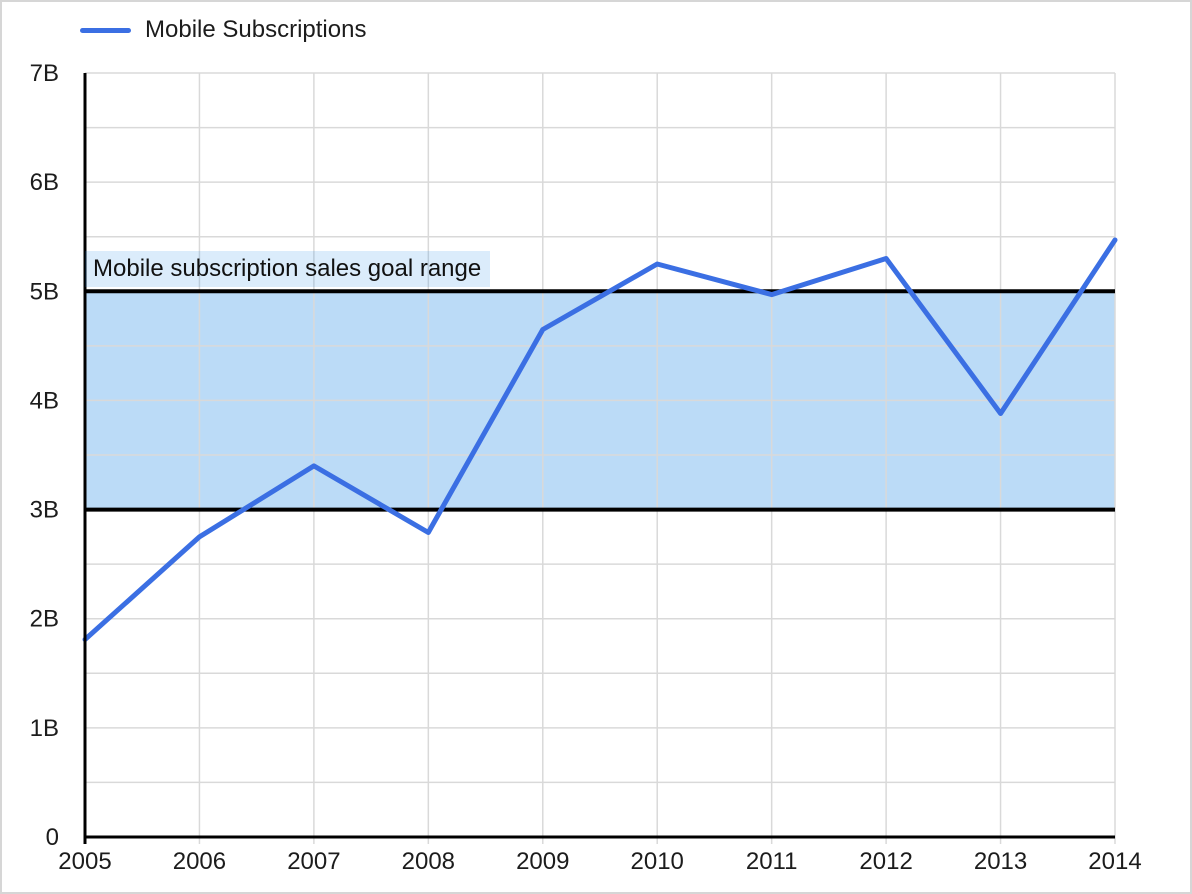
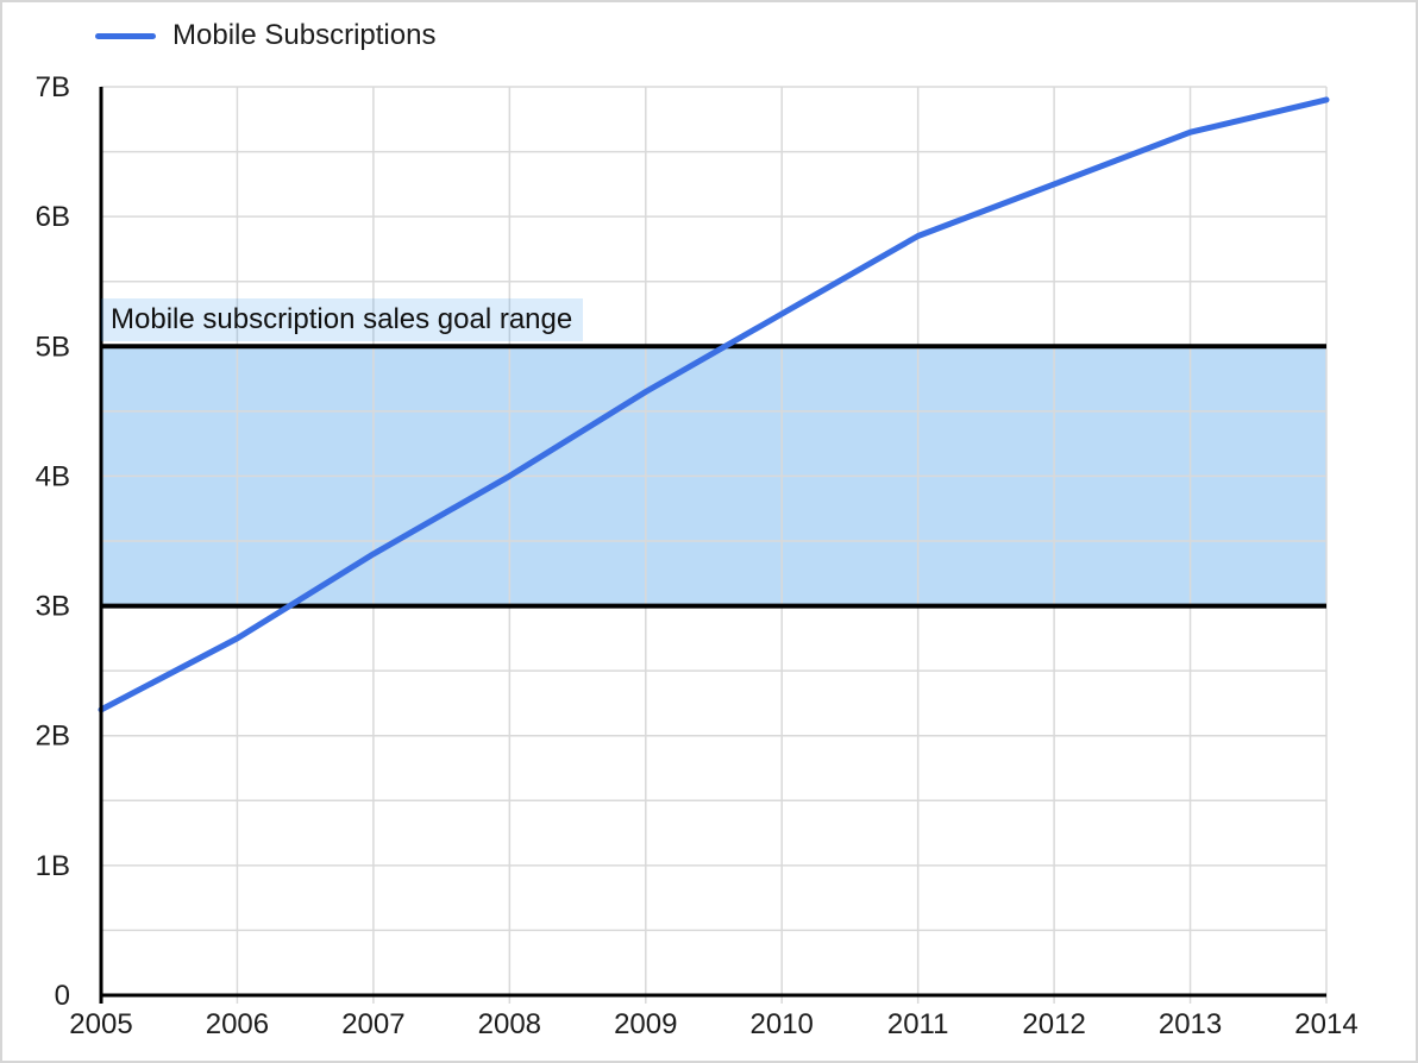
2005: 1.81B -> 2.20B
2008: 2.79B -> 4.00B
2011: 4.97B -> 5.85B
2012: 5.30B -> 6.25B
2013: 3.88B -> 6.65B
2014: 5.47B -> 6.90B
